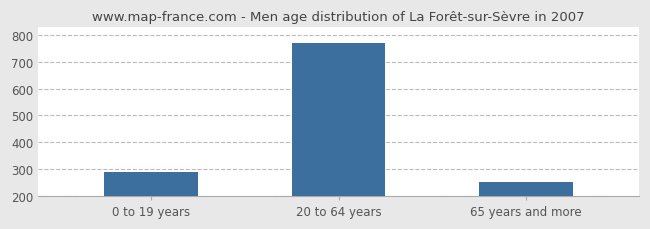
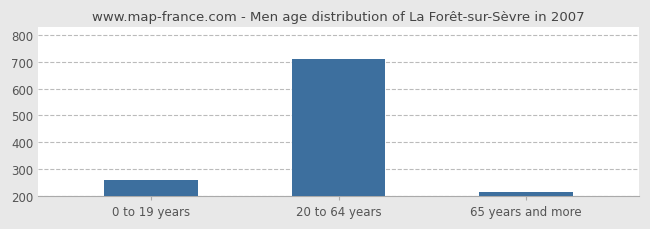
0 to 19 years: 290 -> 260
20 to 64 years: 770 -> 710
65 years and more: 250 -> 215
